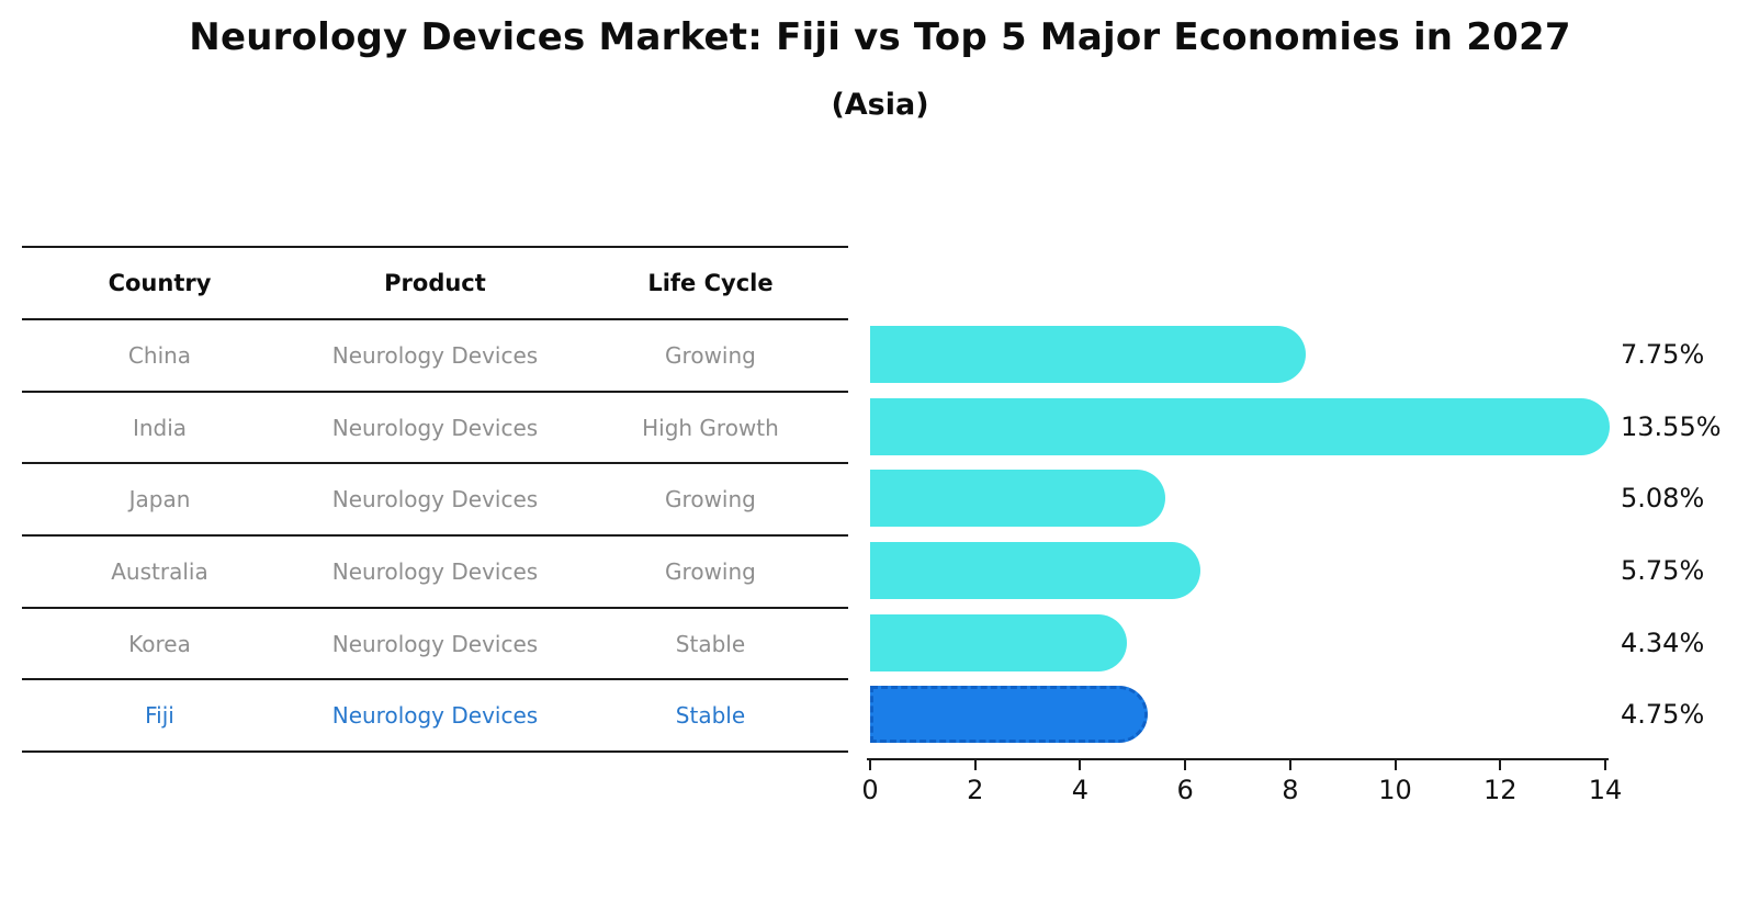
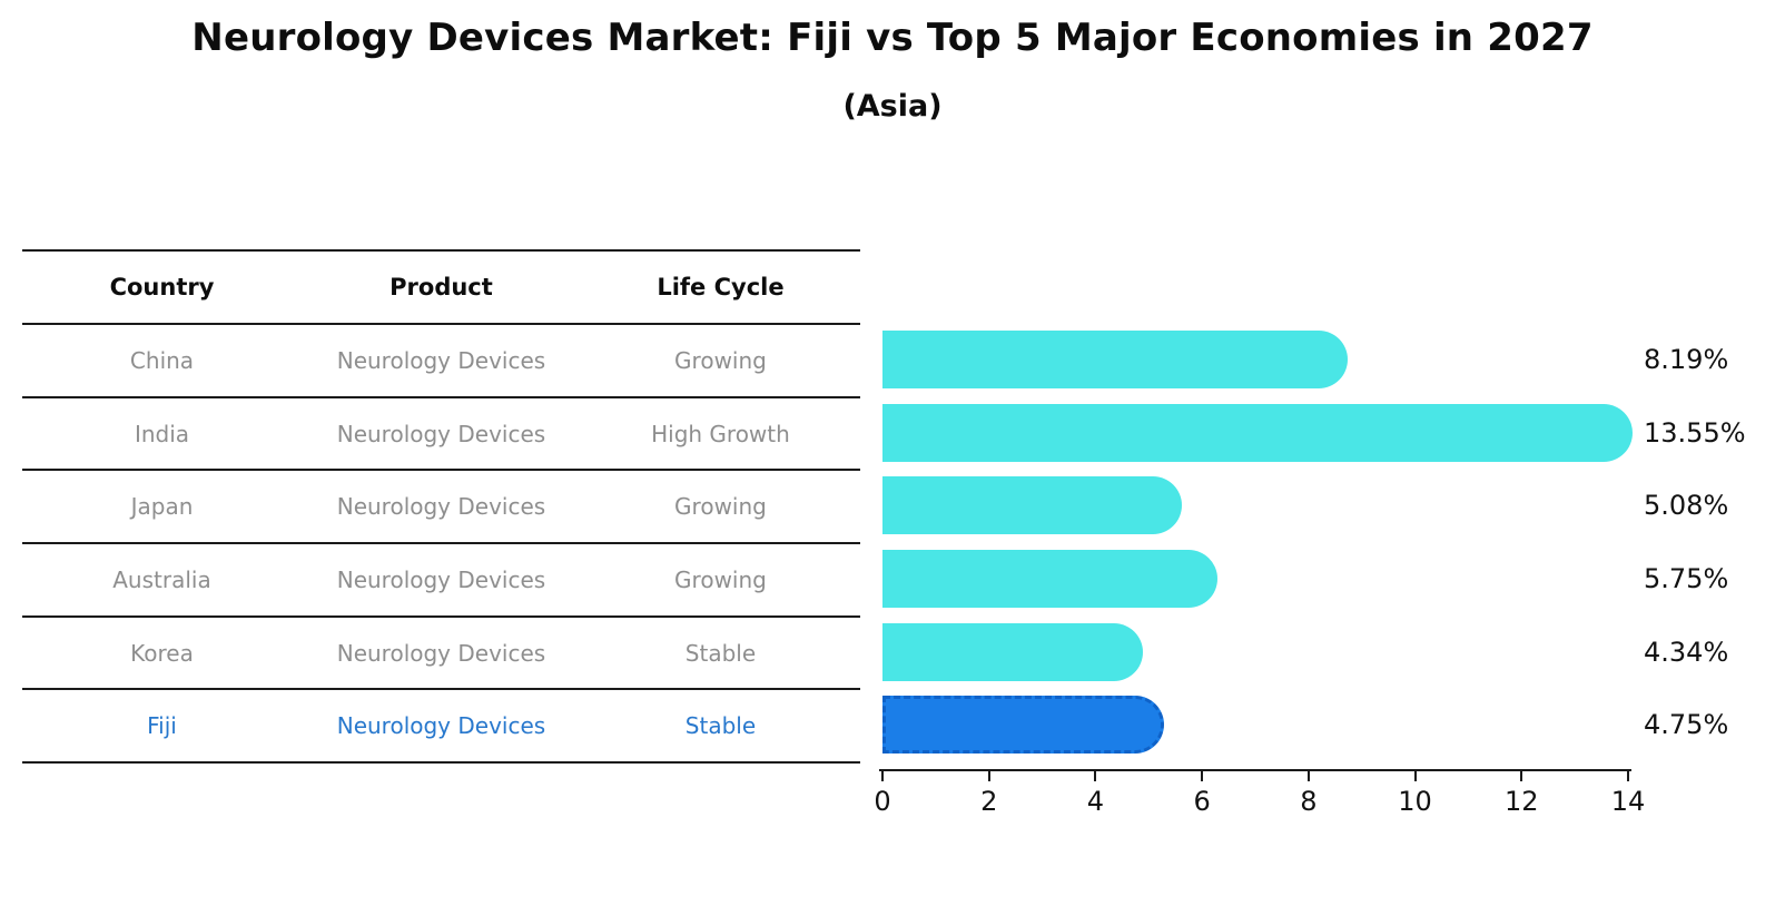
China: 7.75% -> 8.19%
